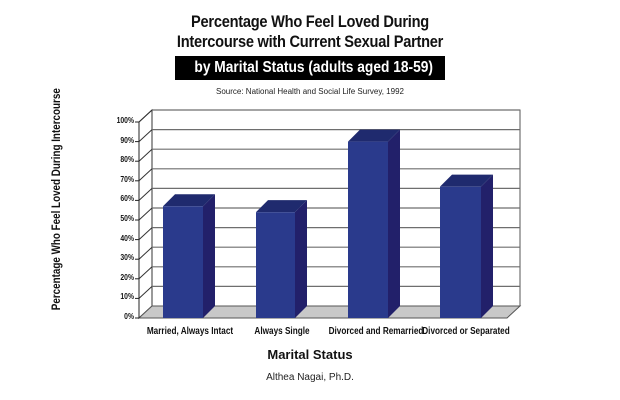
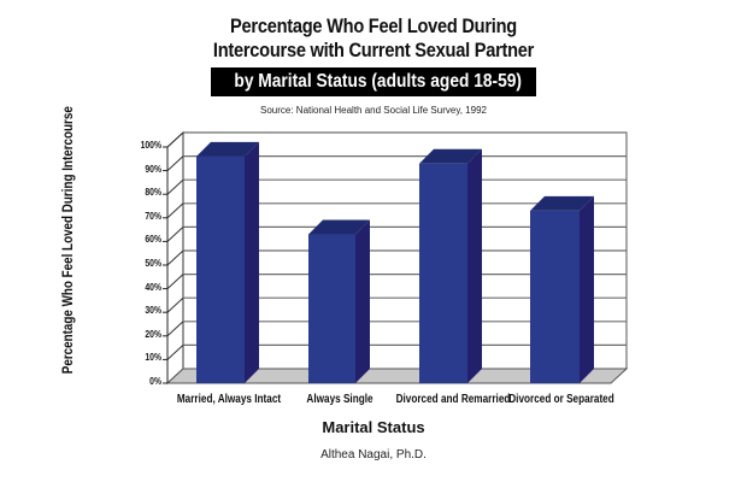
Married, Always Intact: 57% -> 96%
Always Single: 54% -> 63%
Divorced and Remarried: 90% -> 93%
Divorced or Separated: 67% -> 73%
